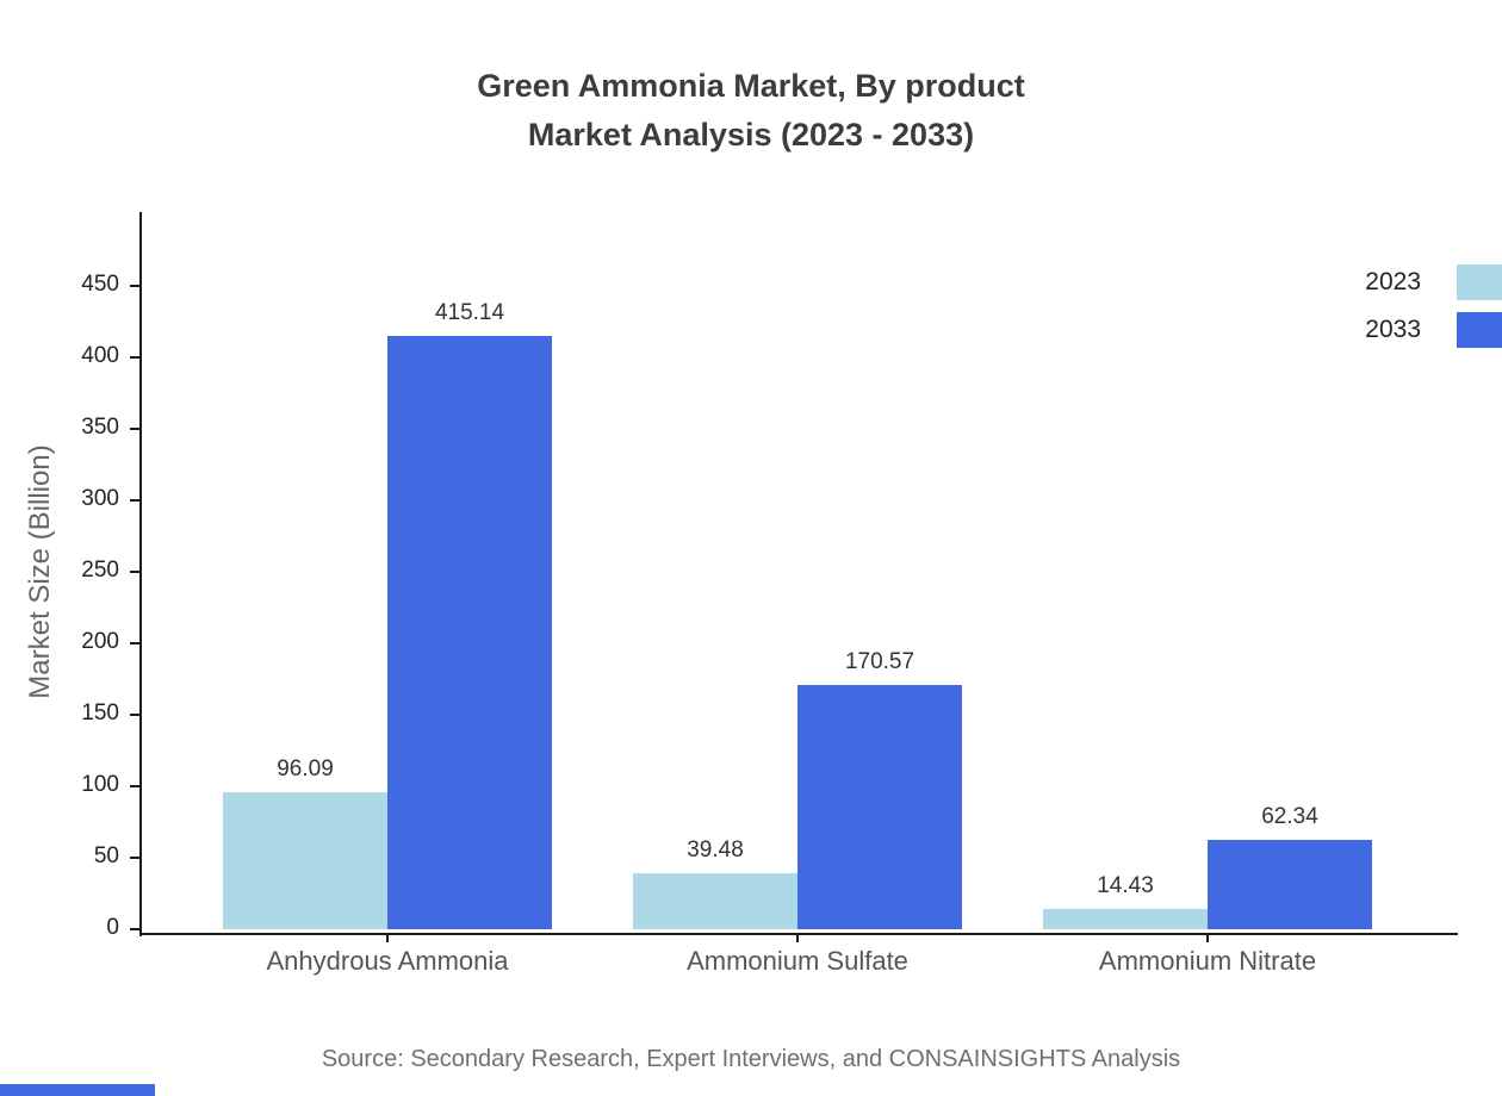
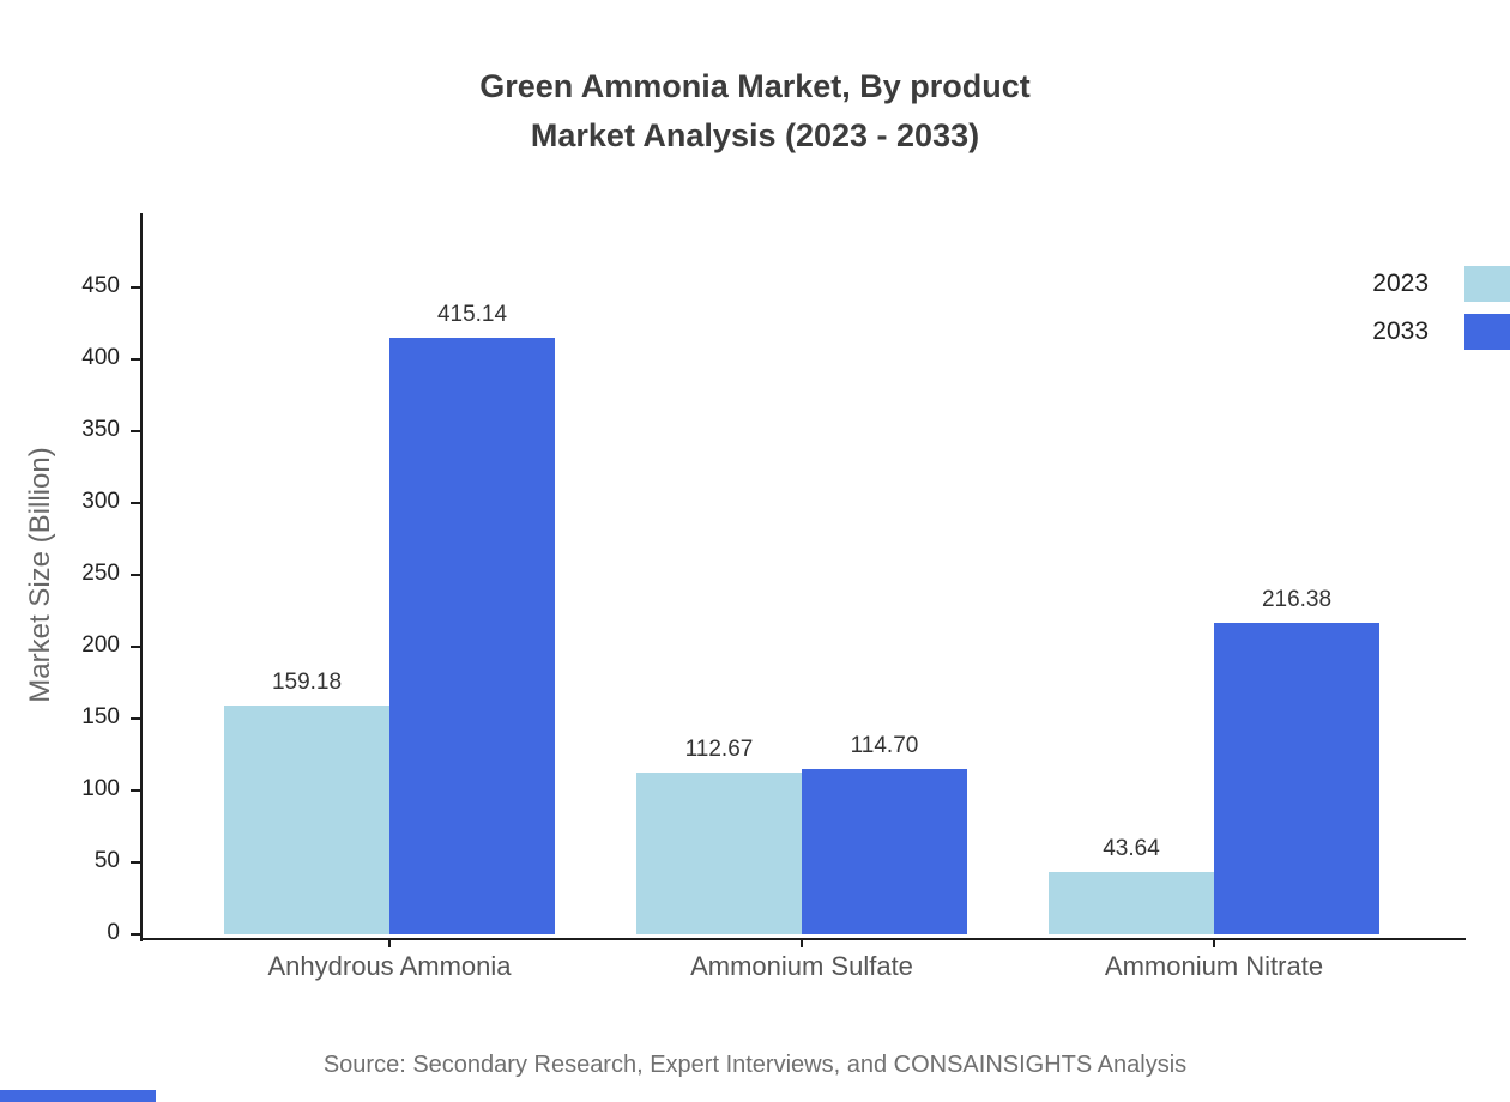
2023/Anhydrous Ammonia: 96.09 -> 159.18
2023/Ammonium Sulfate: 39.48 -> 112.67
2033/Ammonium Sulfate: 170.57 -> 114.70
2023/Ammonium Nitrate: 14.43 -> 43.64
2033/Ammonium Nitrate: 62.34 -> 216.38
